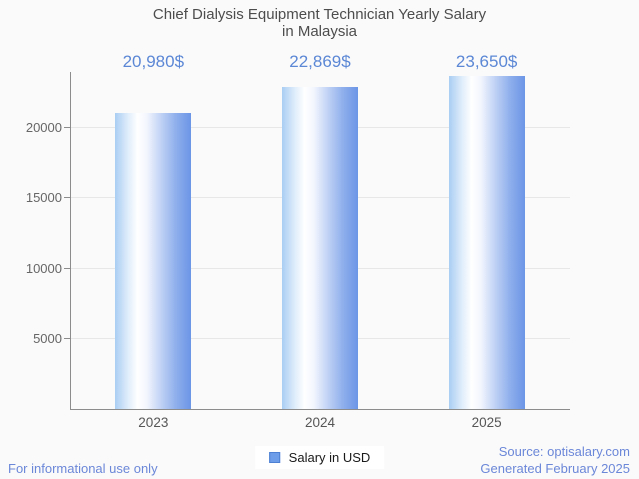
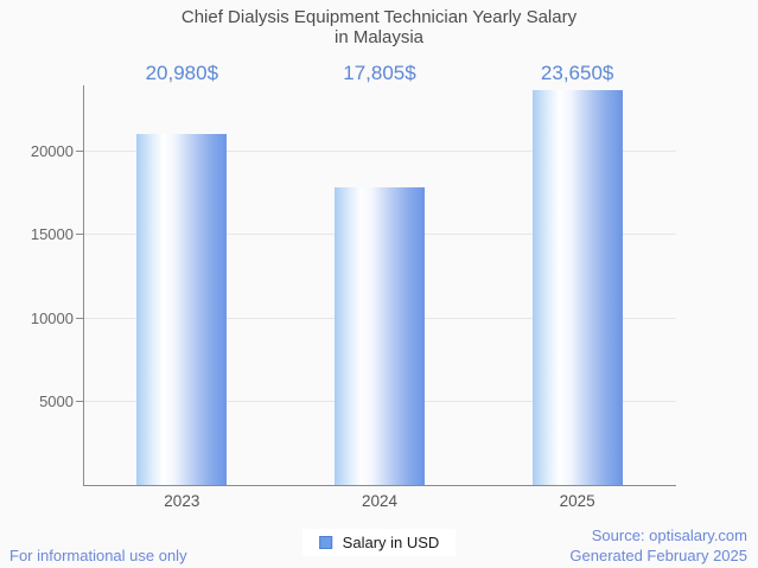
2024: 22,869 -> 17,805
